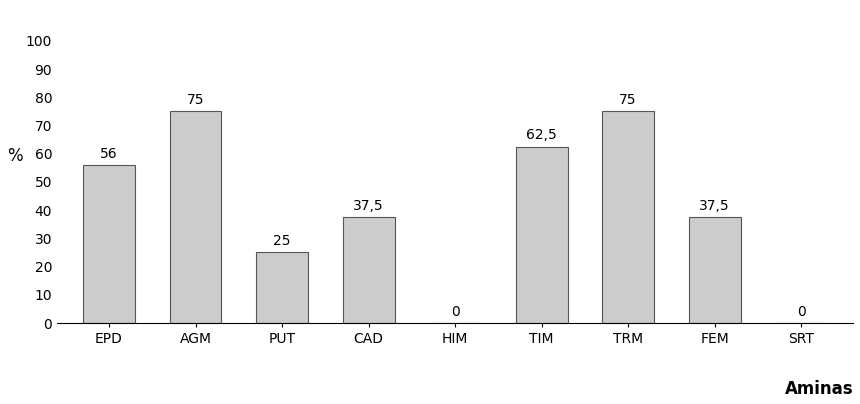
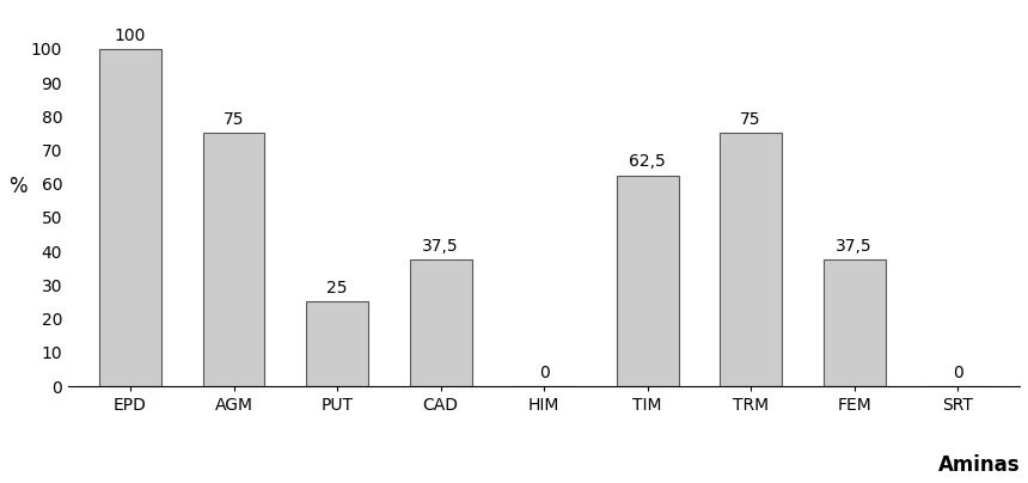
EPD: 56 -> 100
